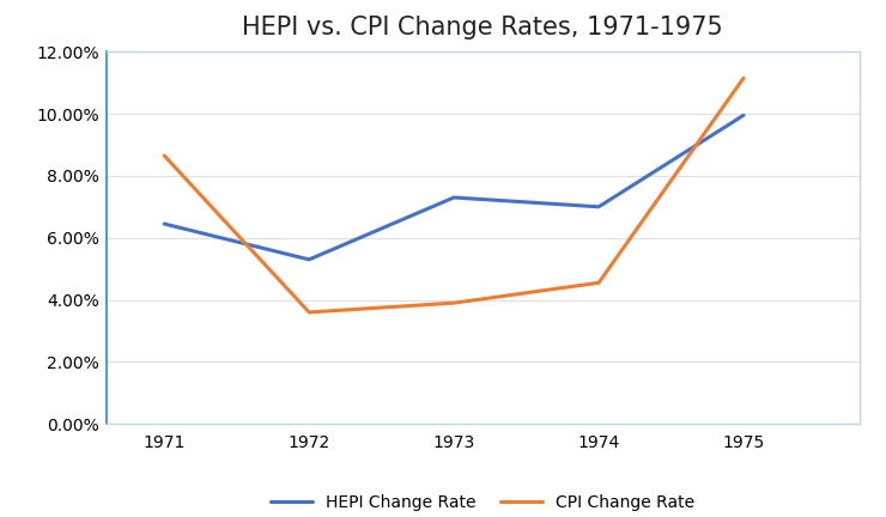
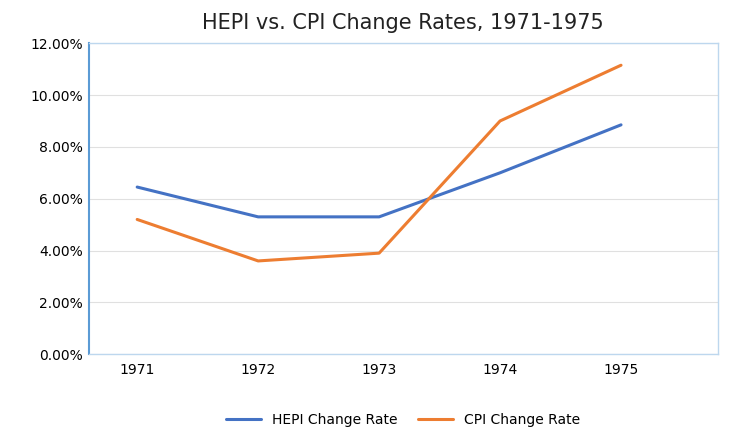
CPI Change Rate/1971: 8.65% -> 5.20%
HEPI Change Rate/1973: 7.30% -> 5.30%
CPI Change Rate/1974: 4.55% -> 9.00%
HEPI Change Rate/1975: 9.95% -> 8.85%
